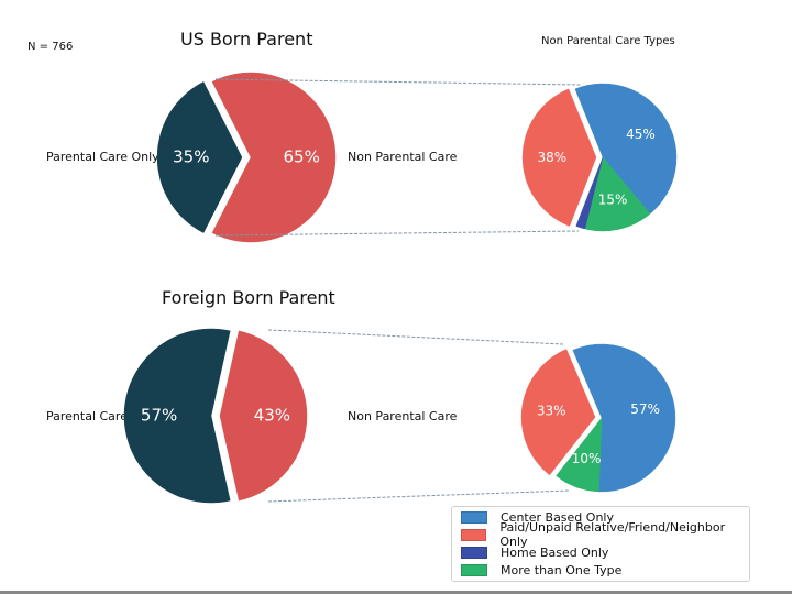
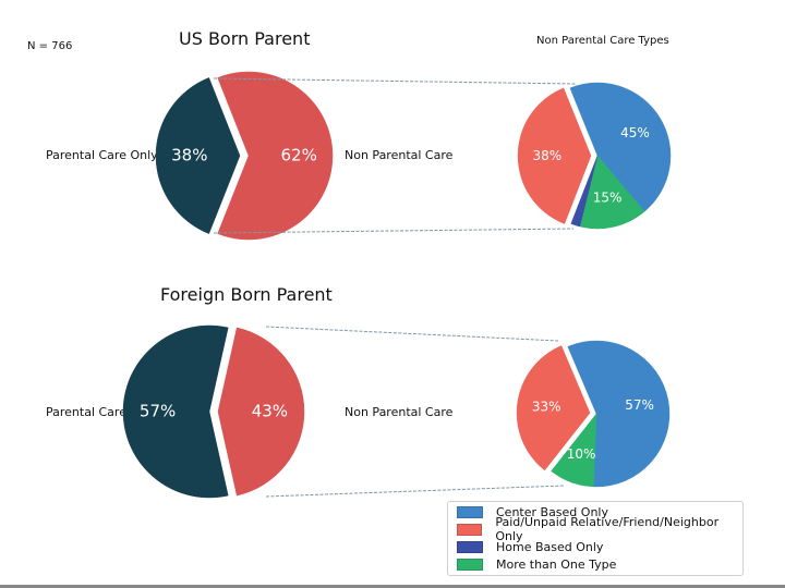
US Born Parent/Parental Care Only: 35% -> 38%
US Born Parent/Non Parental Care: 65% -> 62%
